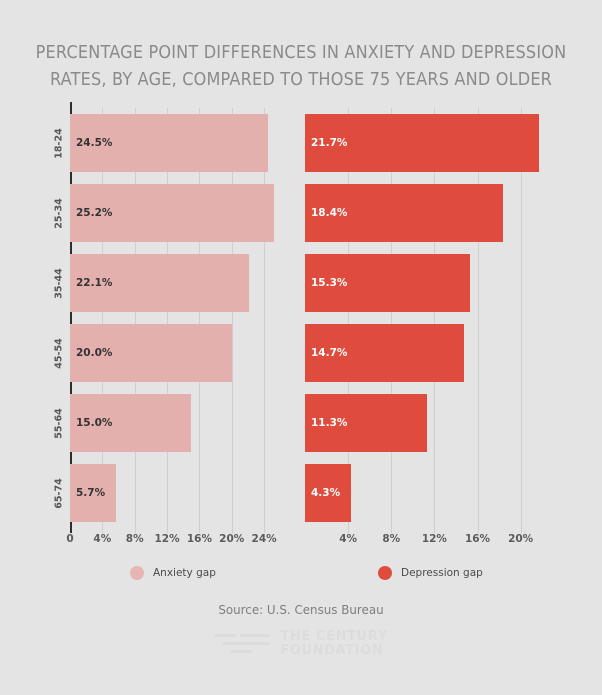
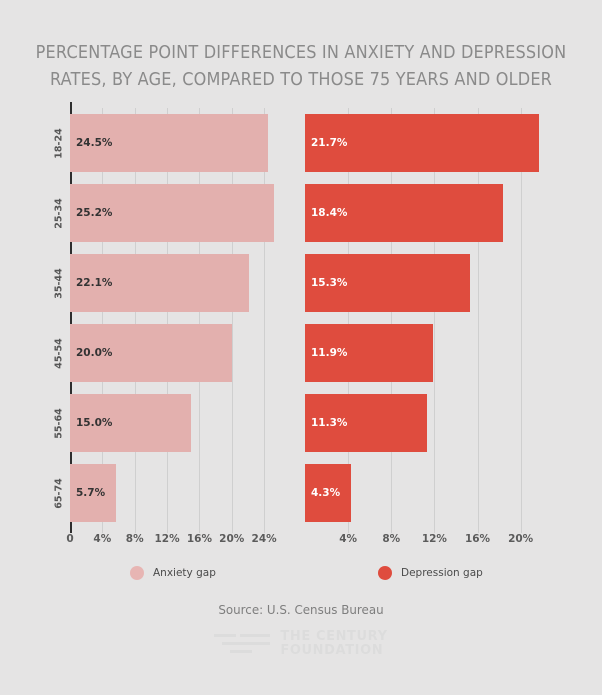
Depression gap/45-54: 14.7% -> 11.9%
